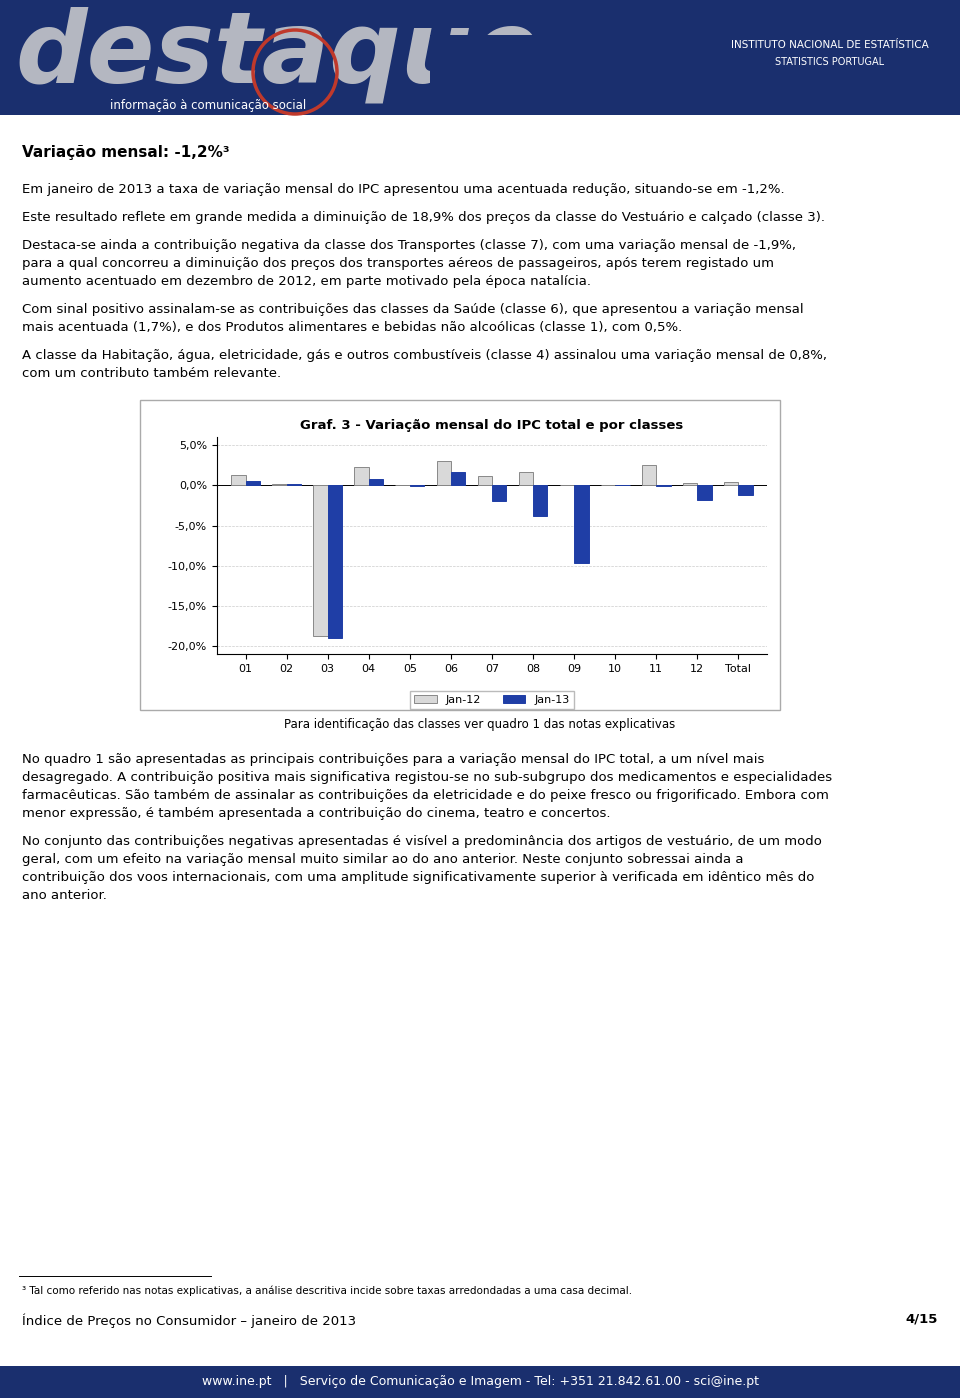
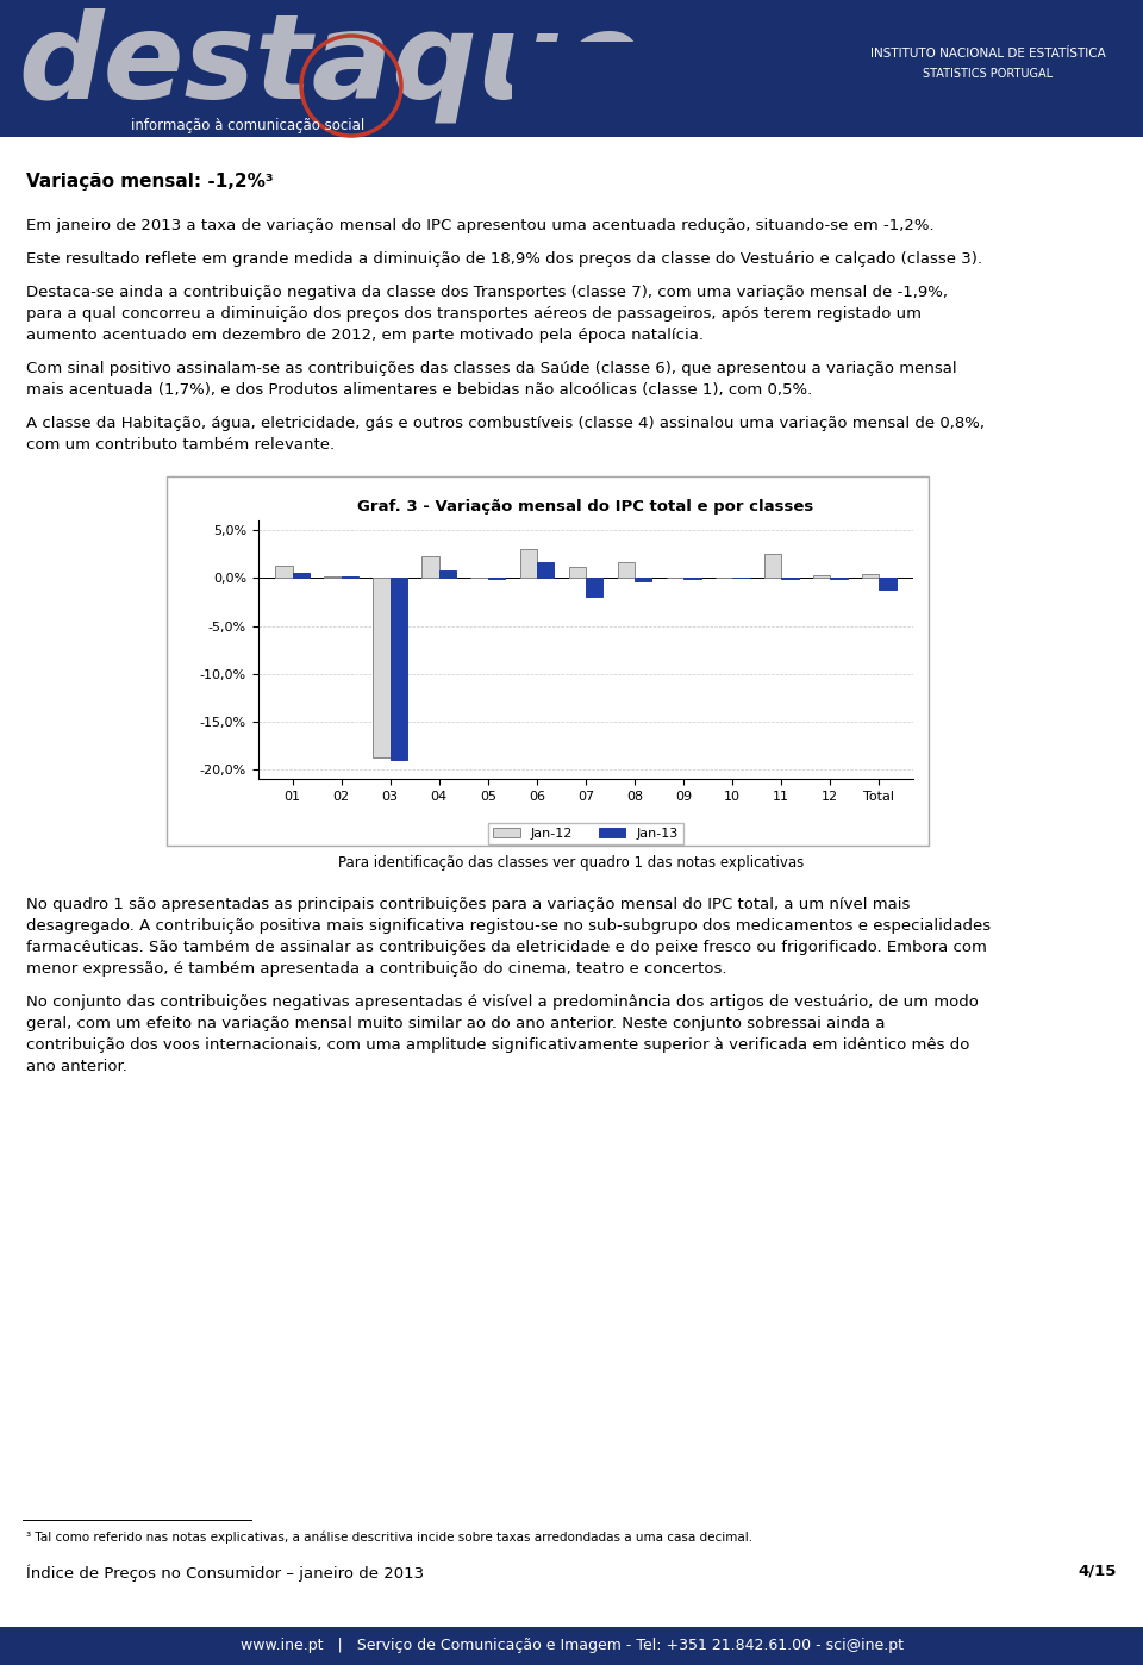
Jan-13/08: -3,8% -> -0,3%
Jan-13/09: -9,6% -> -0,1%
Jan-13/12: -1,8% -> -0,1%
